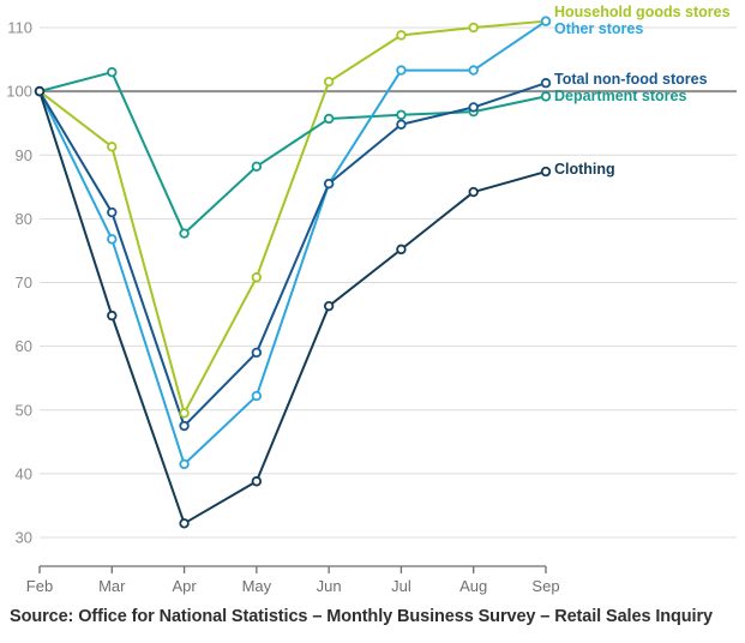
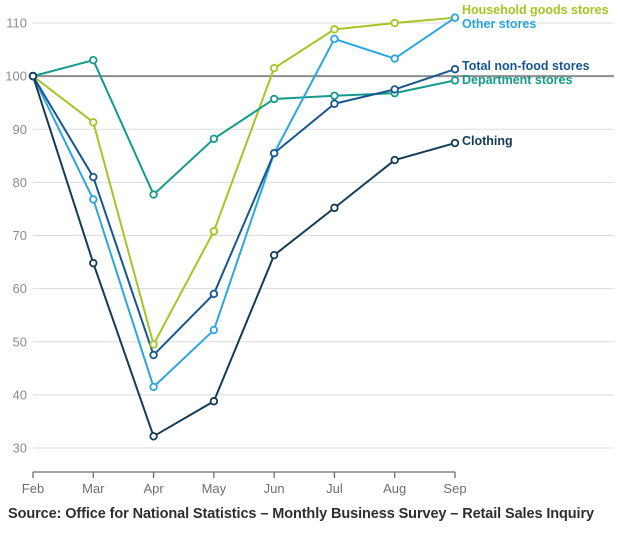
Other stores/Jul: 103 -> 107
